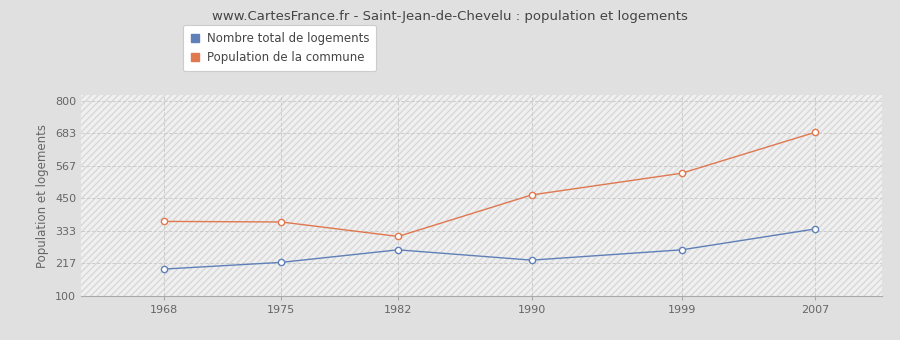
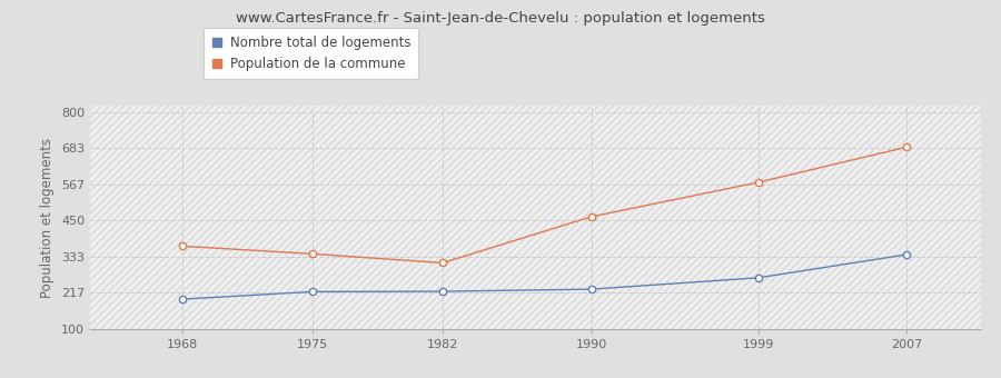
Population de la commune/1975: 365 -> 342
Nombre total de logements/1982: 265 -> 221
Population de la commune/1999: 540 -> 573
